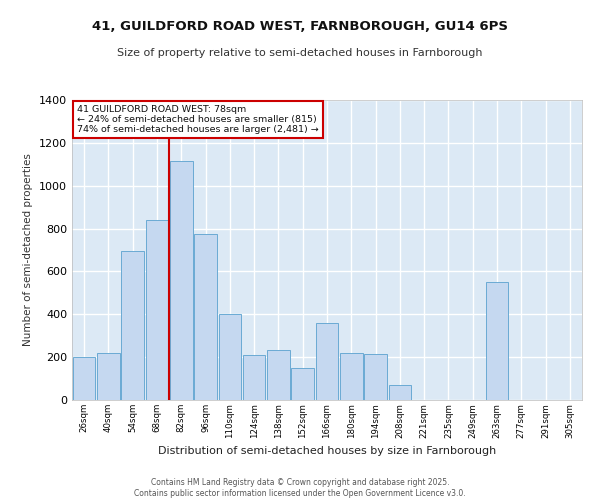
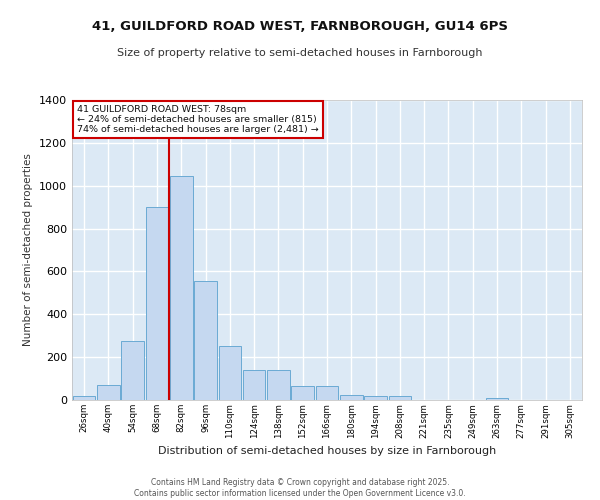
26sqm: 200 -> 18
40sqm: 220 -> 70
54sqm: 695 -> 275
68sqm: 840 -> 900
82sqm: 1115 -> 1047
96sqm: 775 -> 555
110sqm: 400 -> 250
124sqm: 210 -> 140
138sqm: 235 -> 140
152sqm: 150 -> 65
166sqm: 360 -> 65
180sqm: 220 -> 22
194sqm: 215 -> 18
208sqm: 70 -> 18
263sqm: 550 -> 10
